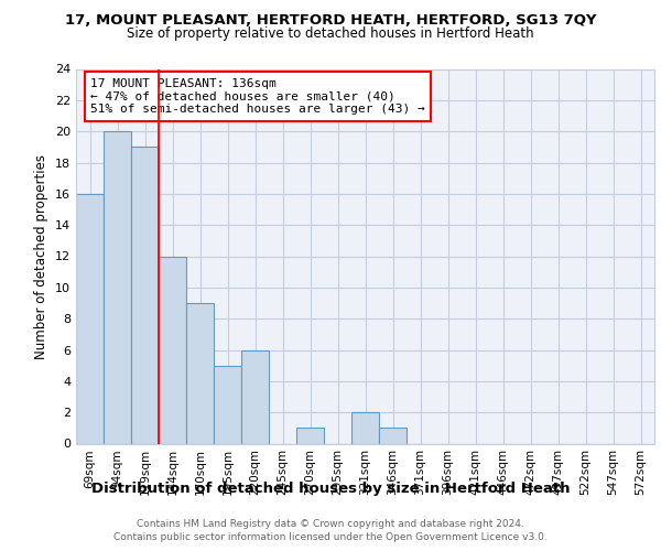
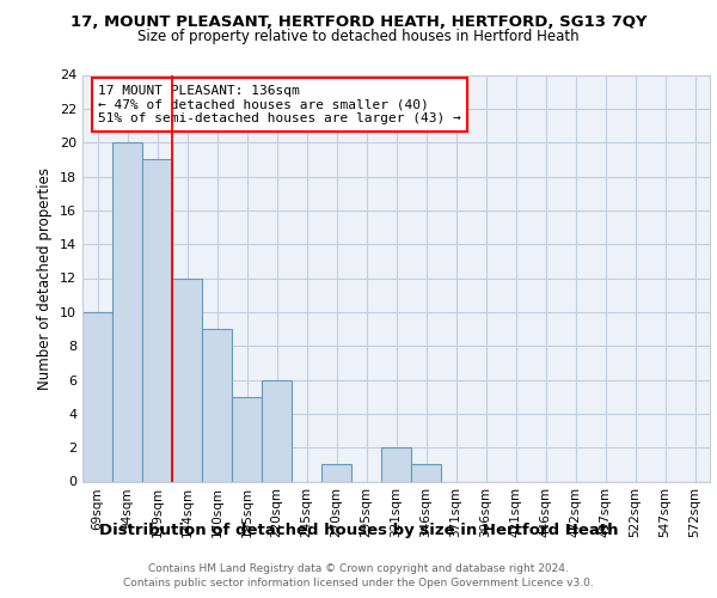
69sqm: 16 -> 10
